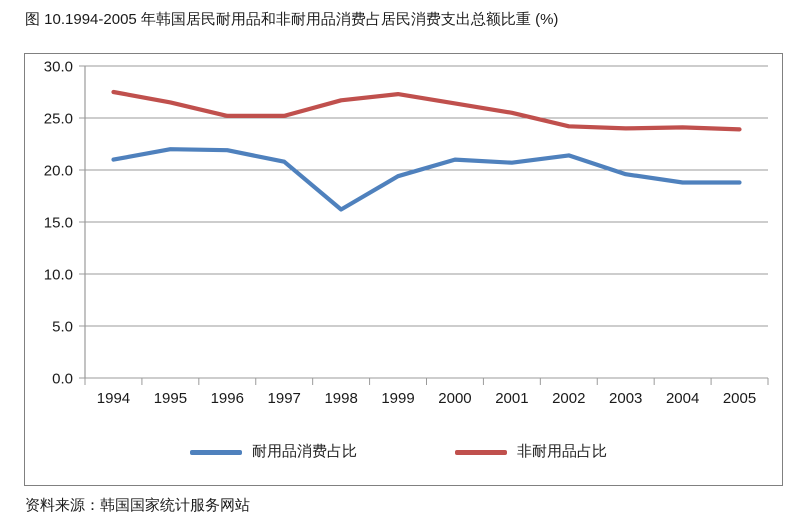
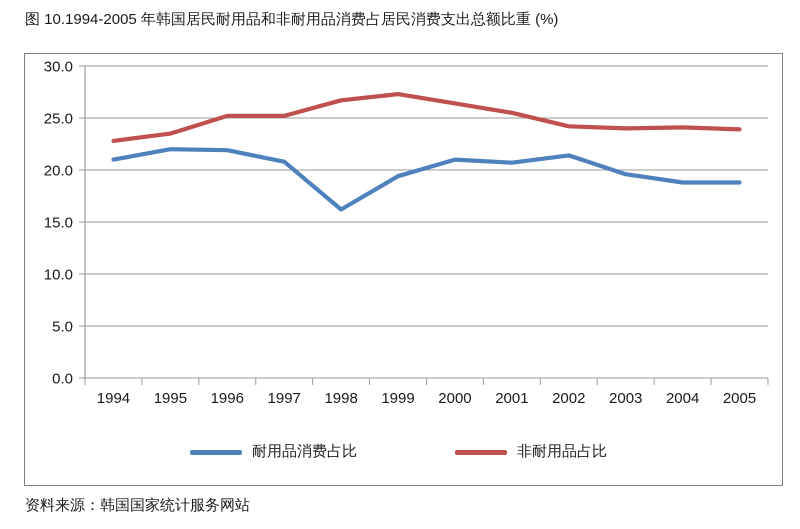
非耐用品占比/1994: 27.5 -> 22.8
非耐用品占比/1995: 26.5 -> 23.5
